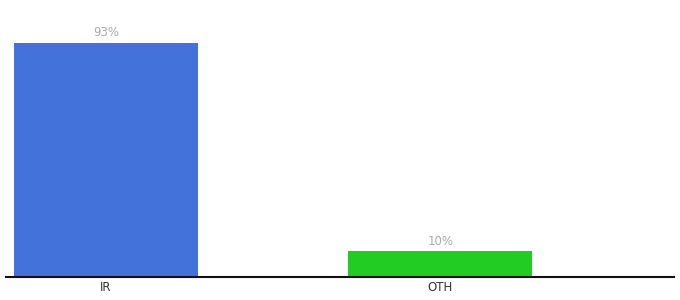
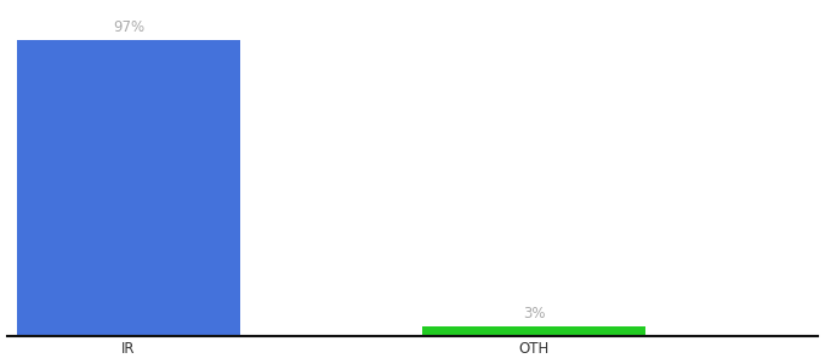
IR: 93% -> 97%
OTH: 10% -> 3%
